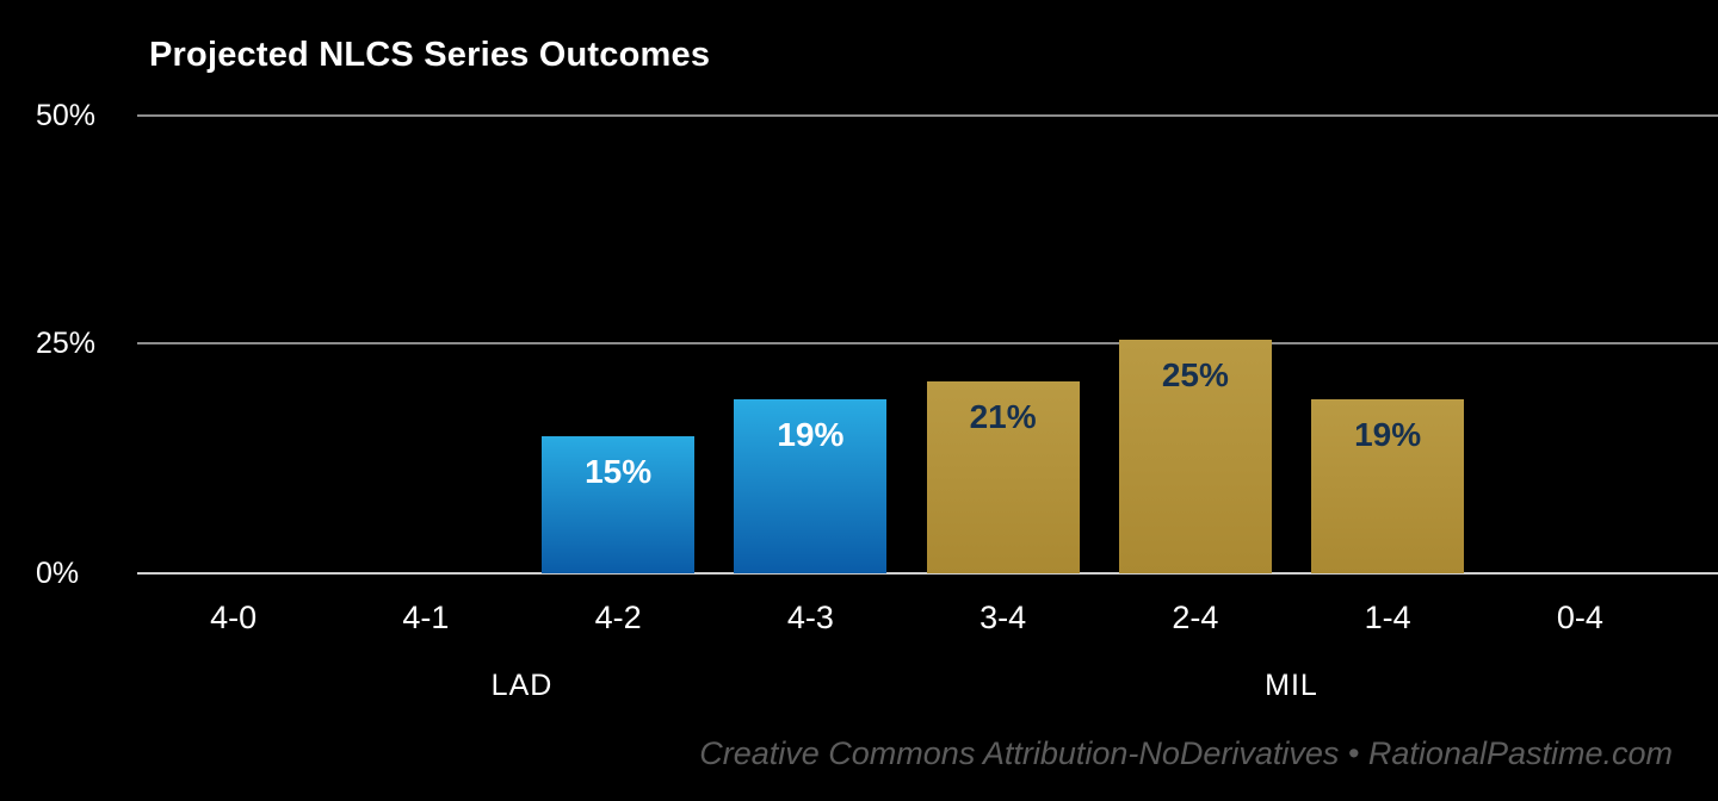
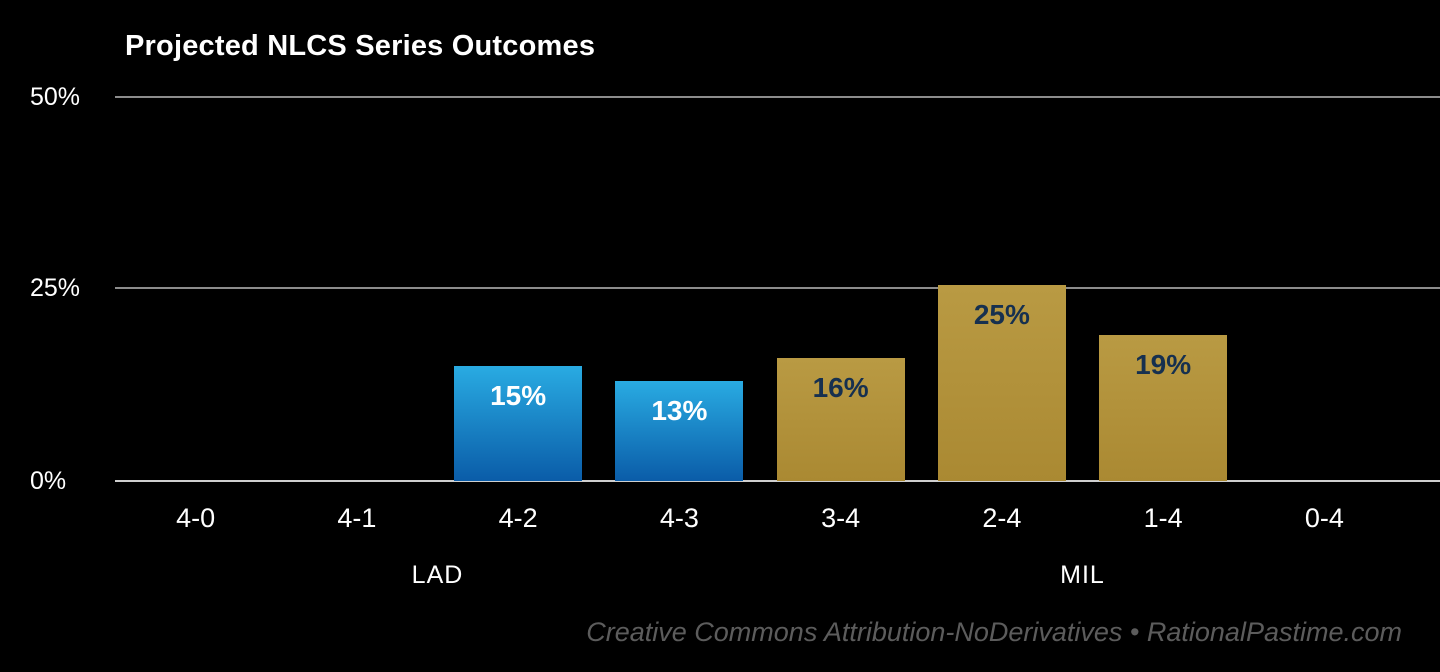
4-3: 19% -> 13%
3-4: 21% -> 16%
